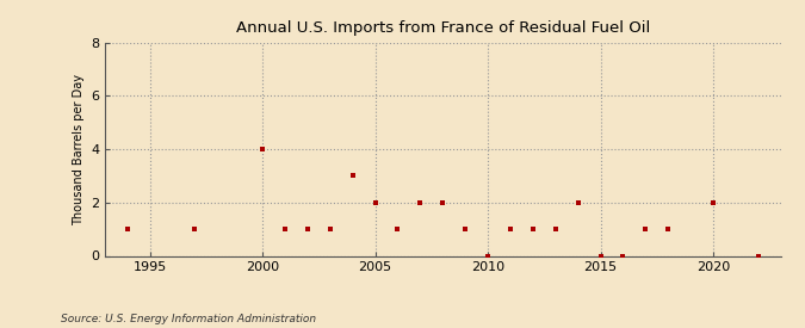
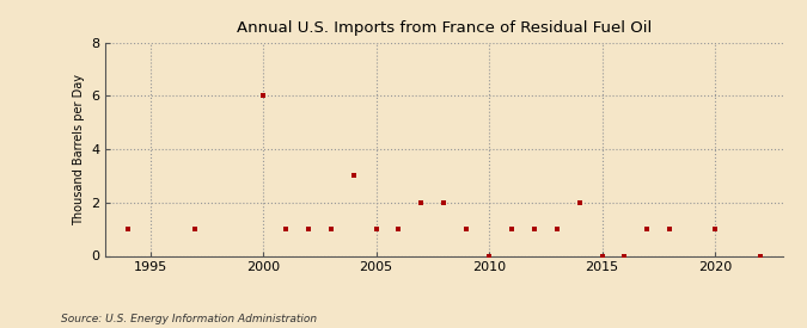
2000: 4 -> 6
2005: 2 -> 1
2020: 2 -> 1
